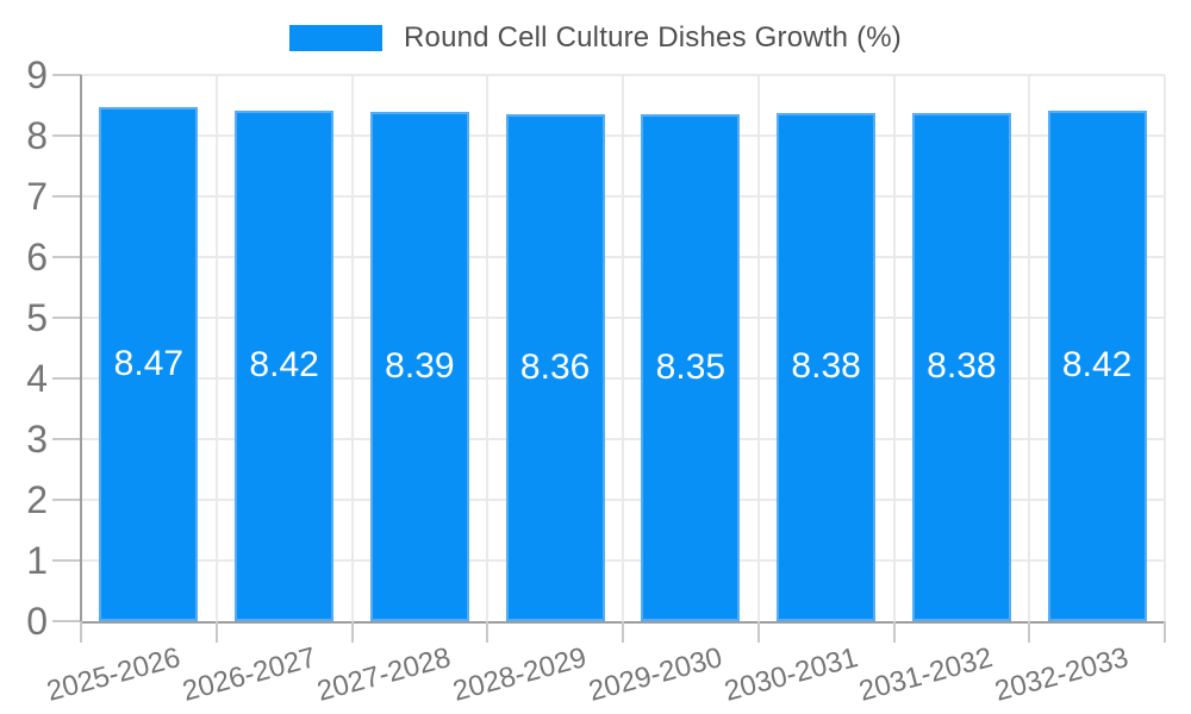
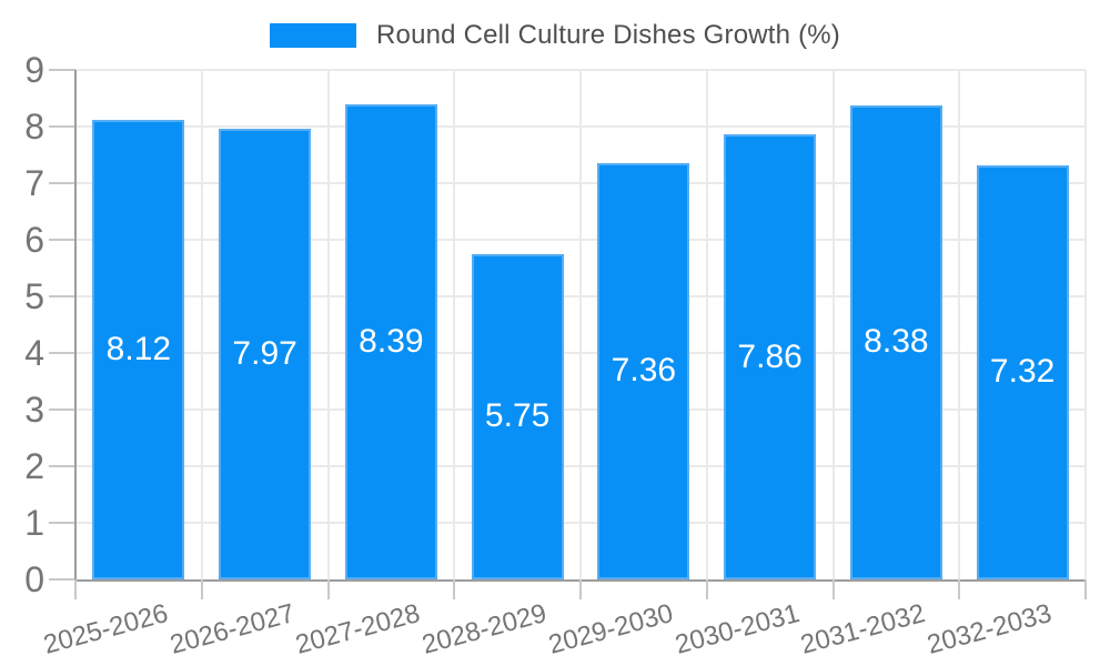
2025-2026: 8.47 -> 8.12
2026-2027: 8.42 -> 7.97
2028-2029: 8.36 -> 5.75
2029-2030: 8.35 -> 7.36
2030-2031: 8.38 -> 7.86
2032-2033: 8.42 -> 7.32
